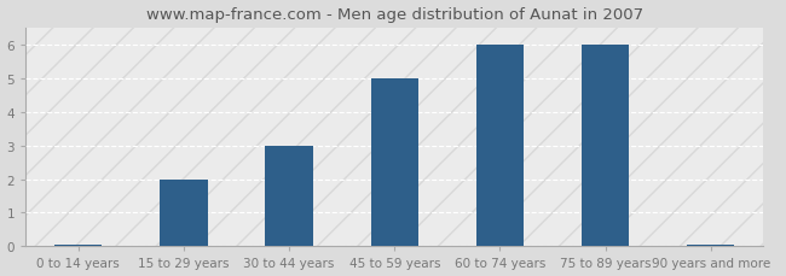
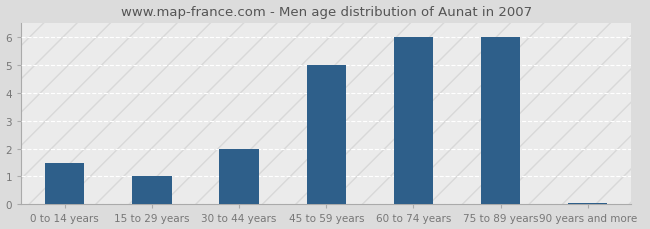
0 to 14 years: 0.04 -> 1.50
15 to 29 years: 2.00 -> 1.00
30 to 44 years: 3.00 -> 2.00
